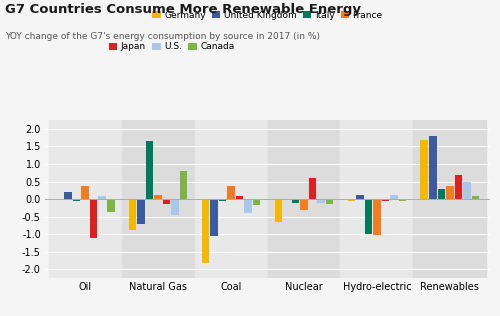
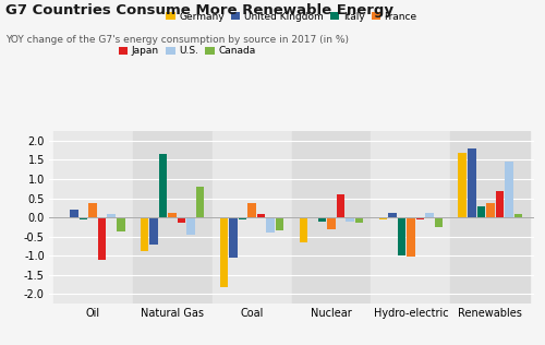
Canada/Coal: -0.18 -> -0.35
Canada/Hydro-electric: -0.05 -> -0.25
U.S./Renewables: 0.48 -> 1.45
